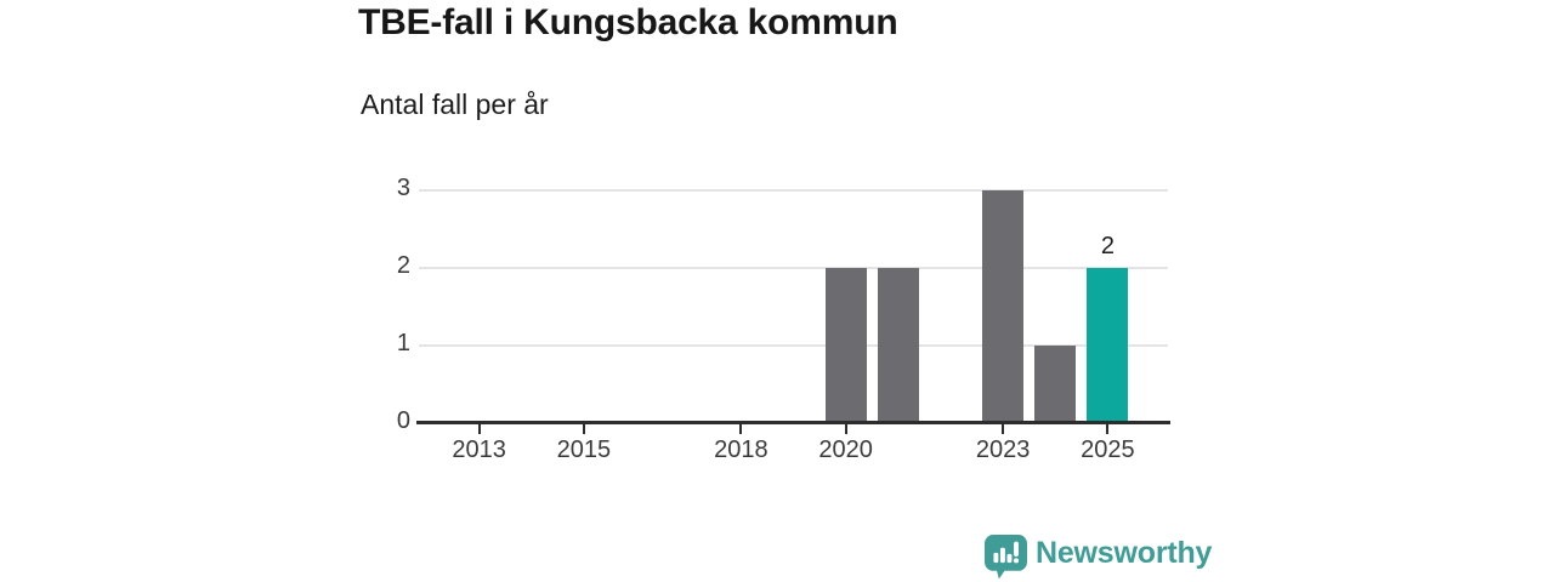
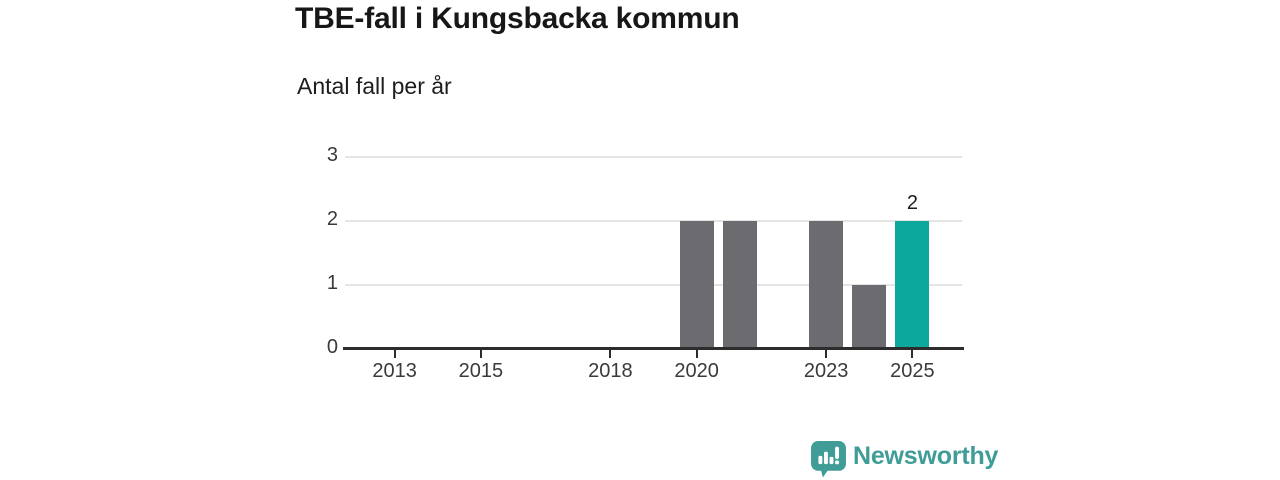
2023: 3 -> 2
